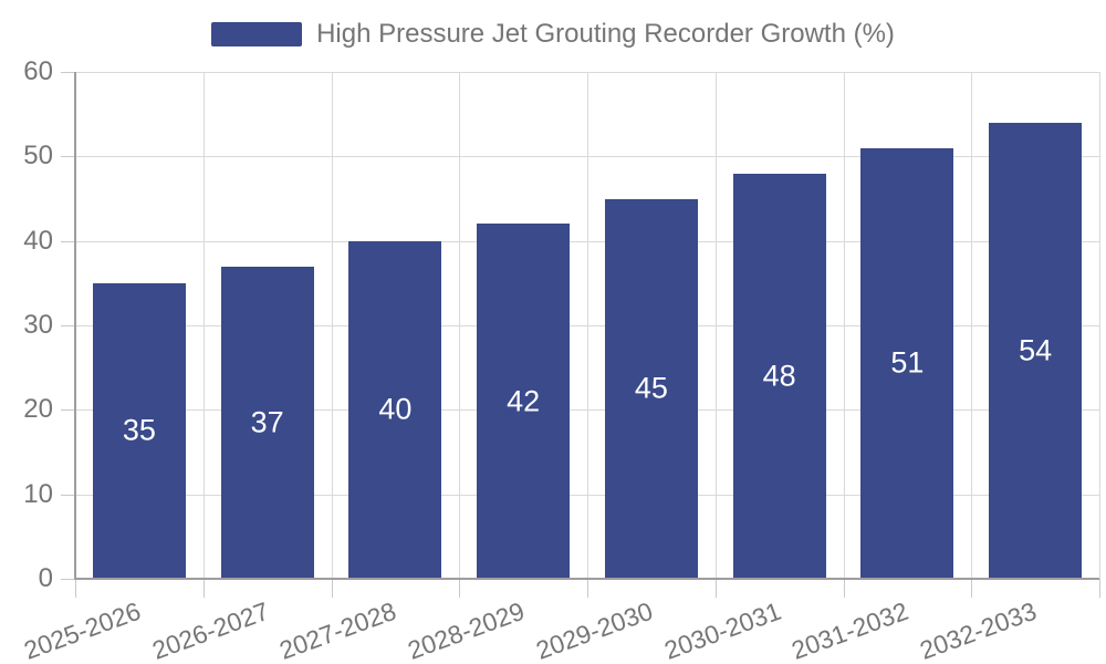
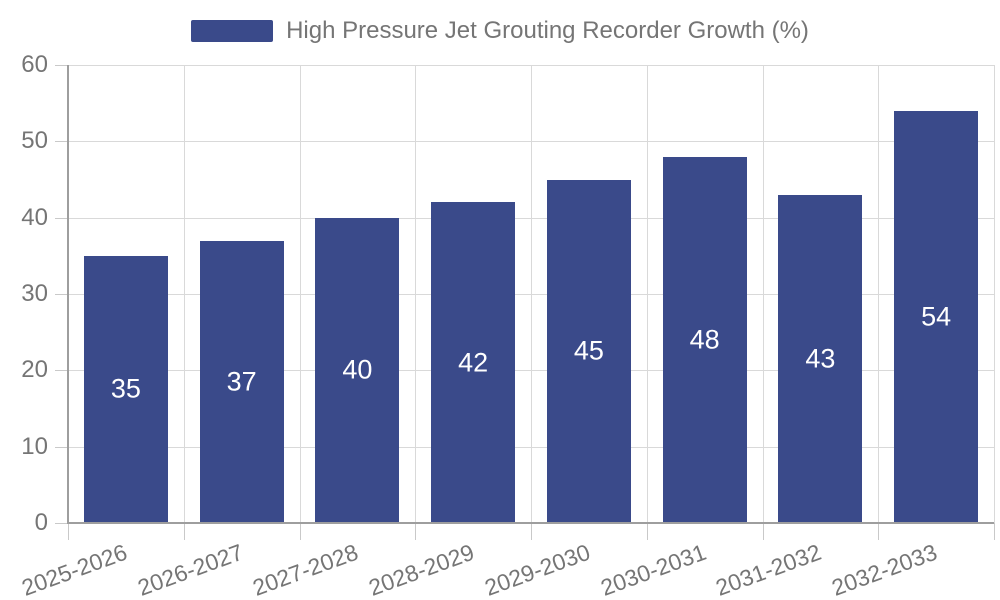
2031-2032: 51 -> 43
